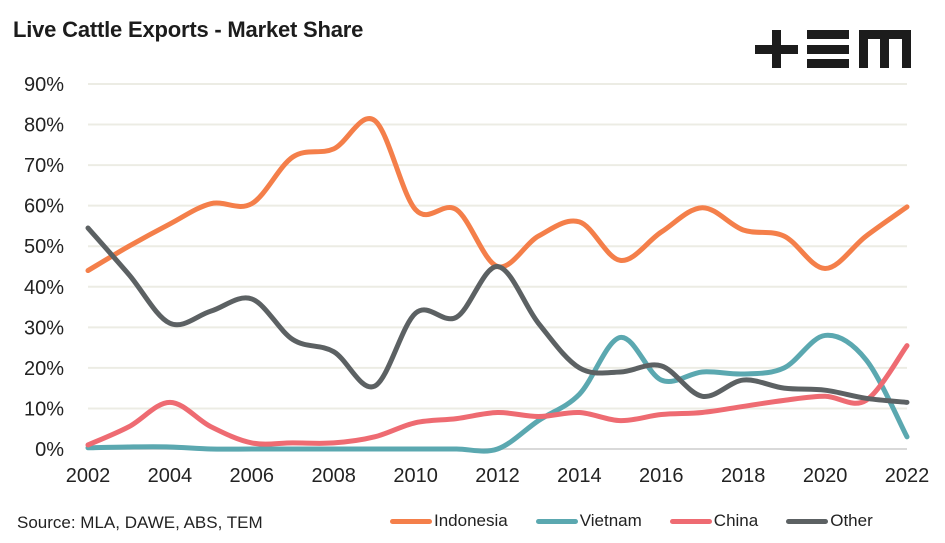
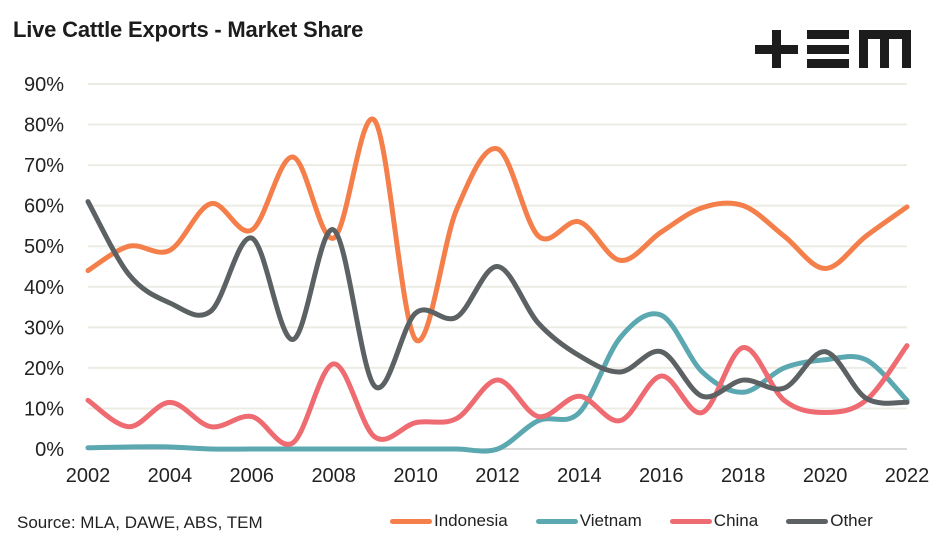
China/2002: 1% -> 12%
Other/2002: 54% -> 61%
Indonesia/2004: 56% -> 49%
Other/2004: 31% -> 36%
Indonesia/2006: 60% -> 54%
China/2006: 2% -> 8%
Other/2006: 37% -> 52%
Indonesia/2008: 74% -> 52%
China/2008: 2% -> 21%
Other/2008: 24% -> 54%
Indonesia/2010: 59% -> 27%
Indonesia/2012: 45% -> 74%
China/2012: 9% -> 17%
Vietnam/2014: 14% -> 9%
China/2014: 9% -> 13%
Other/2014: 20% -> 23%
Vietnam/2016: 17% -> 33%
China/2016: 8% -> 18%
Other/2016: 20% -> 24%
Indonesia/2018: 54% -> 60%
Vietnam/2018: 18% -> 14%
China/2018: 10% -> 25%
Vietnam/2020: 28% -> 22%
China/2020: 13% -> 9%
Other/2020: 14% -> 24%
Vietnam/2022: 3% -> 12%
